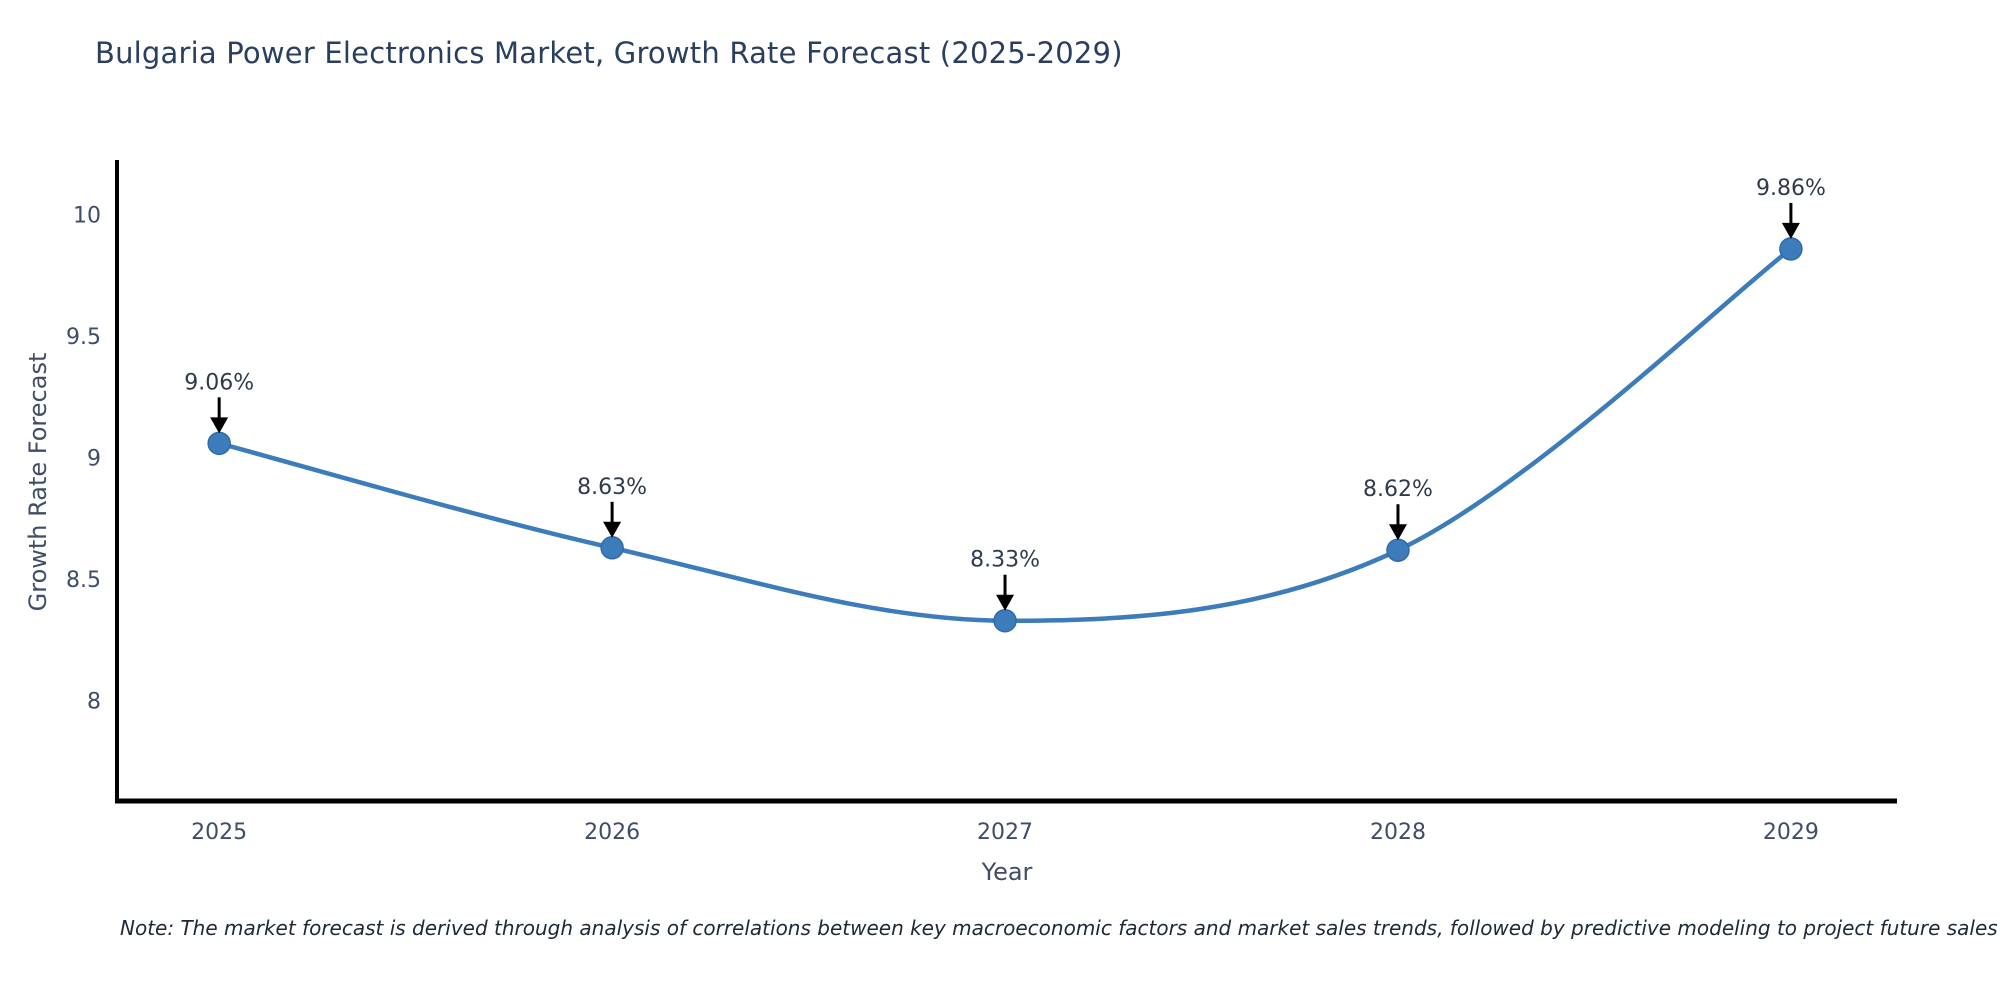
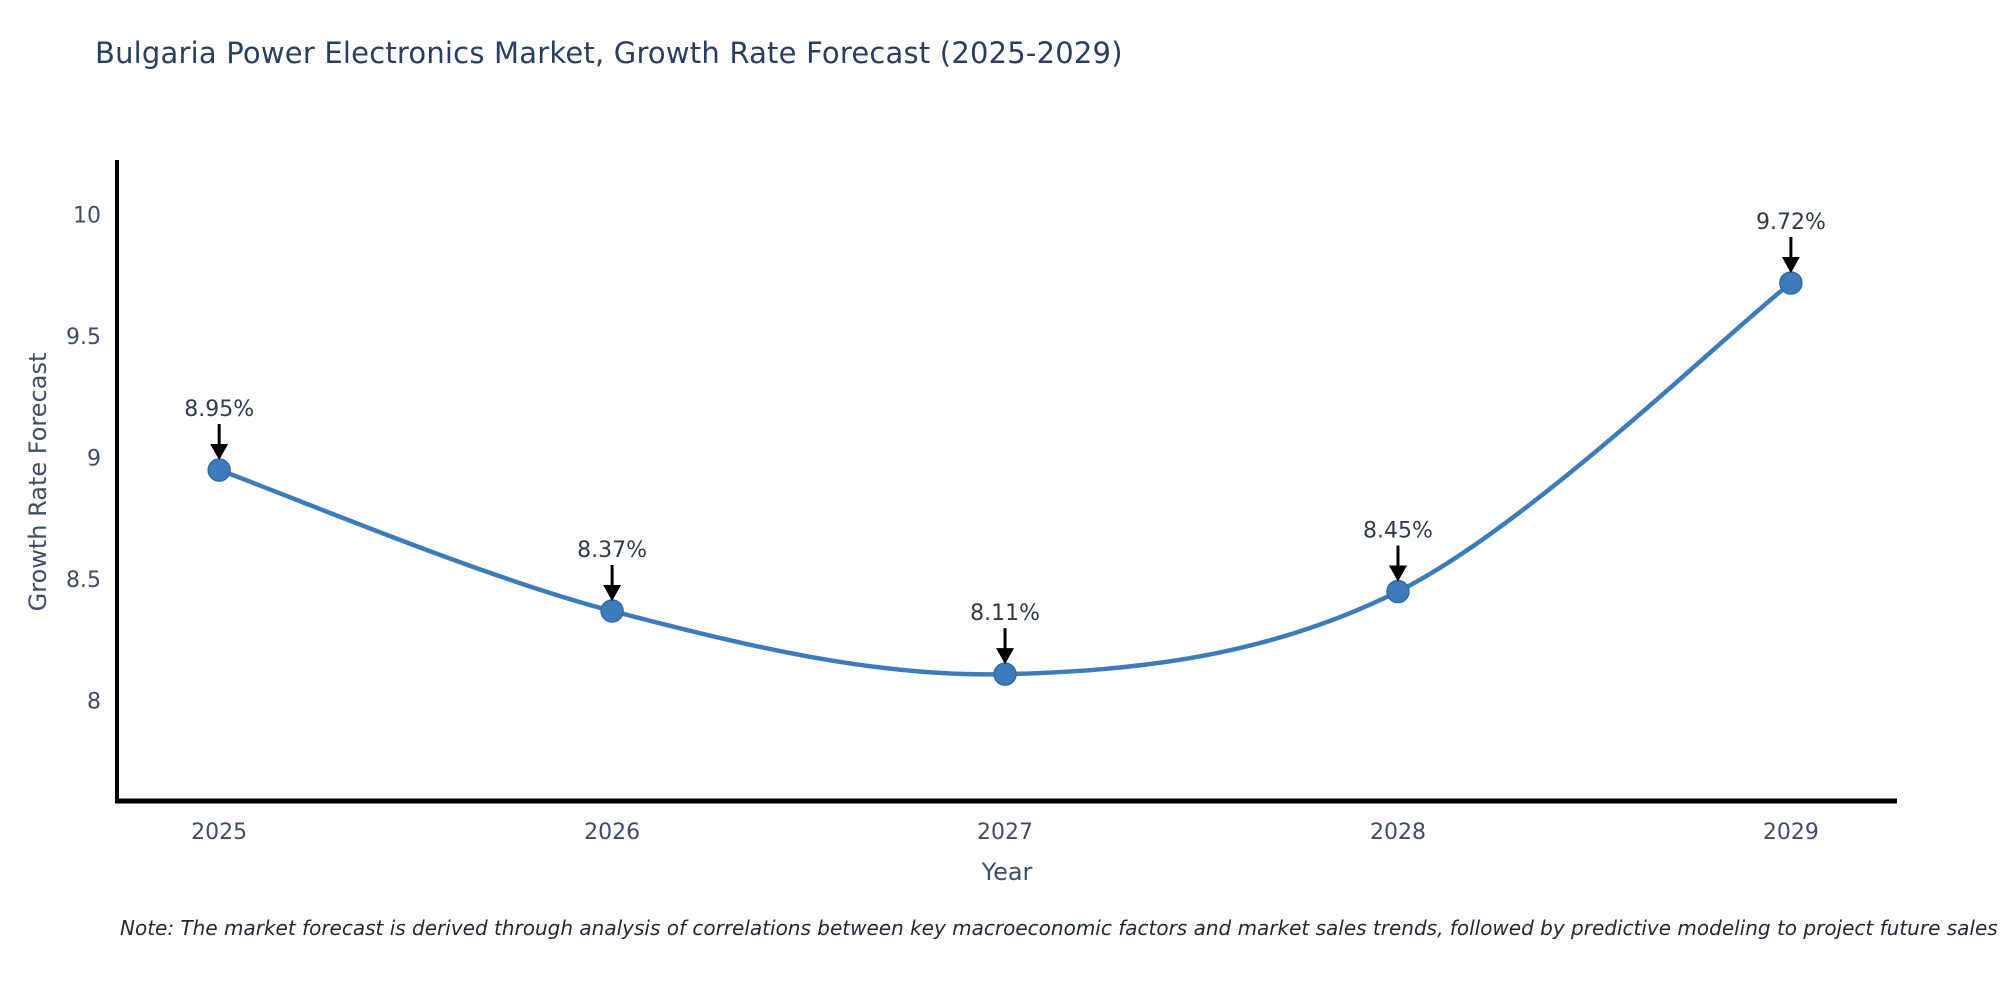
2025: 9.06% -> 8.95%
2026: 8.63% -> 8.37%
2027: 8.33% -> 8.11%
2028: 8.62% -> 8.45%
2029: 9.86% -> 9.72%
